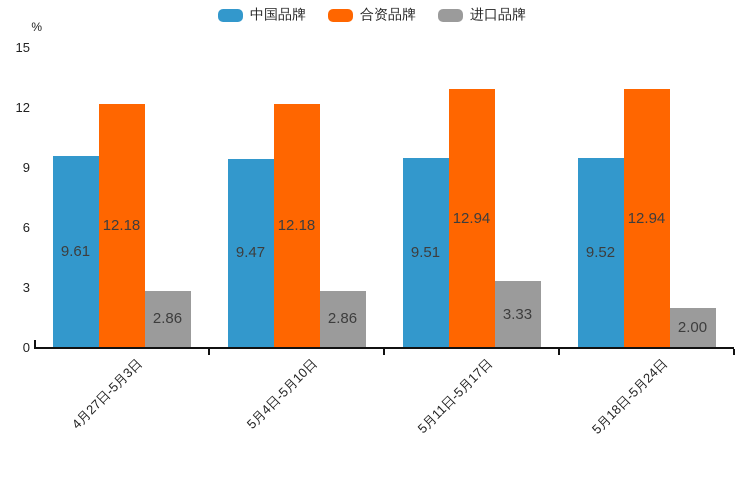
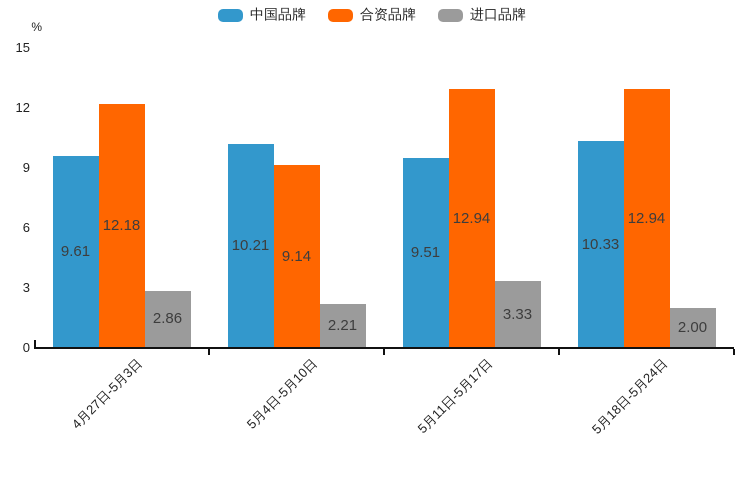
中国品牌/5月4日-5月10日: 9.47 -> 10.21
合资品牌/5月4日-5月10日: 12.18 -> 9.14
进口品牌/5月4日-5月10日: 2.86 -> 2.21
中国品牌/5月18日-5月24日: 9.52 -> 10.33
